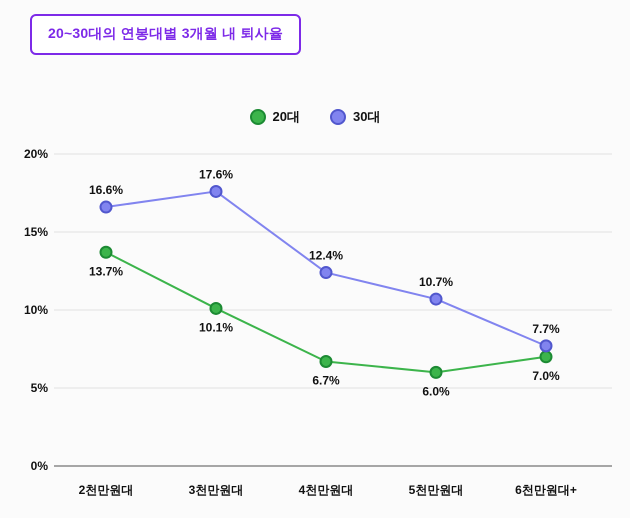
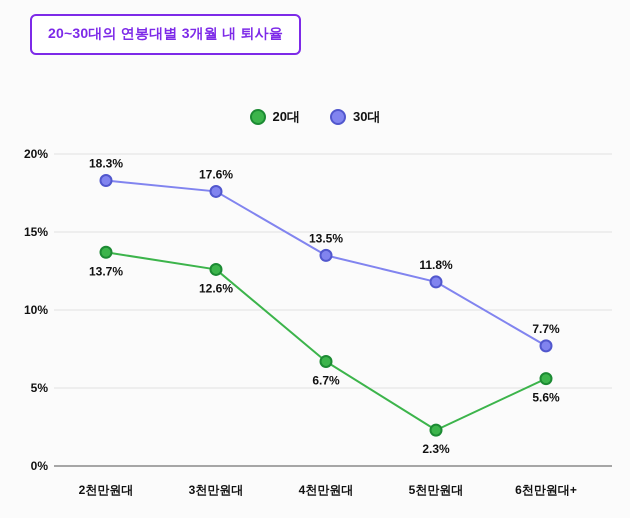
30대/2천만원대: 16.6% -> 18.3%
20대/3천만원대: 10.1% -> 12.6%
30대/4천만원대: 12.4% -> 13.5%
20대/5천만원대: 6.0% -> 2.3%
30대/5천만원대: 10.7% -> 11.8%
20대/6천만원대+: 7.0% -> 5.6%
